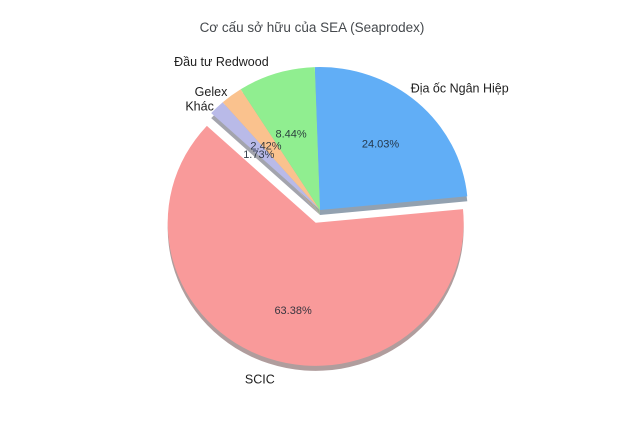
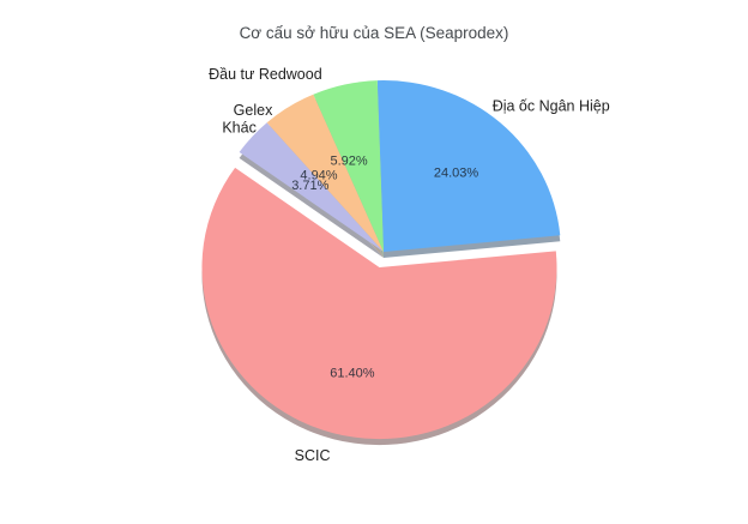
SCIC: 63.38% -> 61.40%
Khác: 1.73% -> 3.71%
Gelex: 2.42% -> 4.94%
Đầu tư Redwood: 8.44% -> 5.92%
